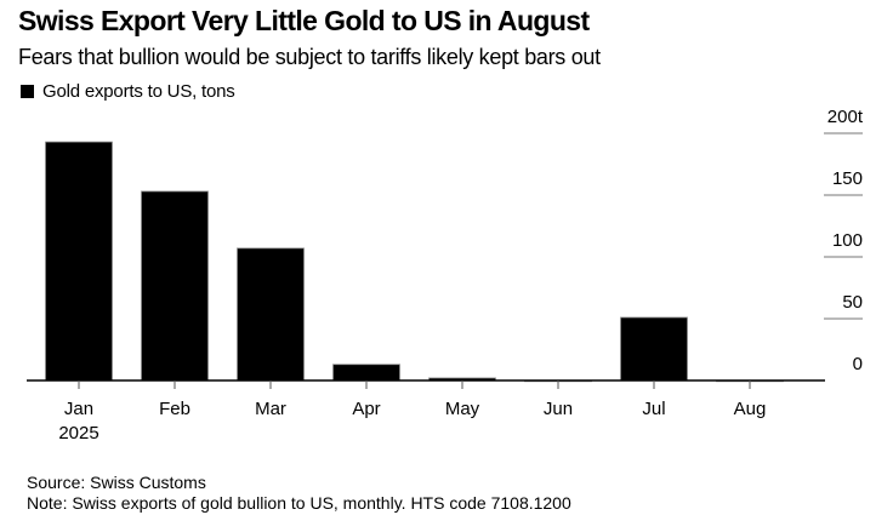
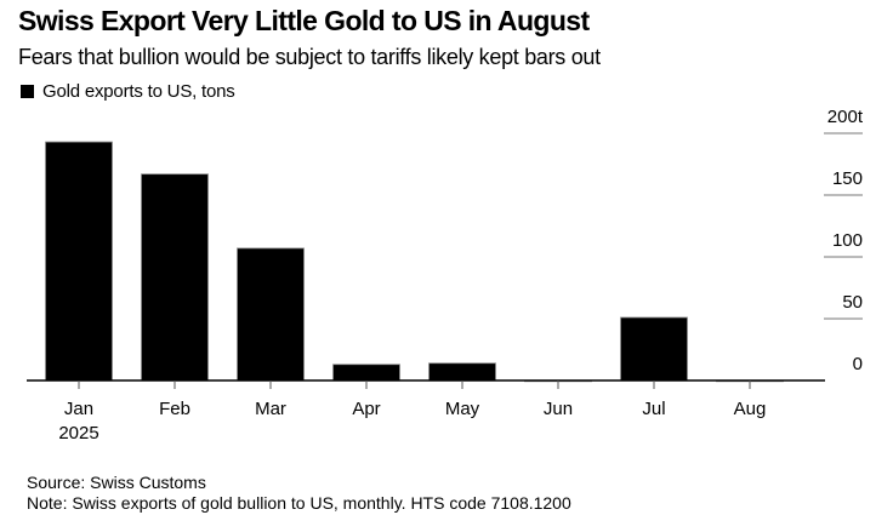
Feb: 153 -> 167
May: 2 -> 14
